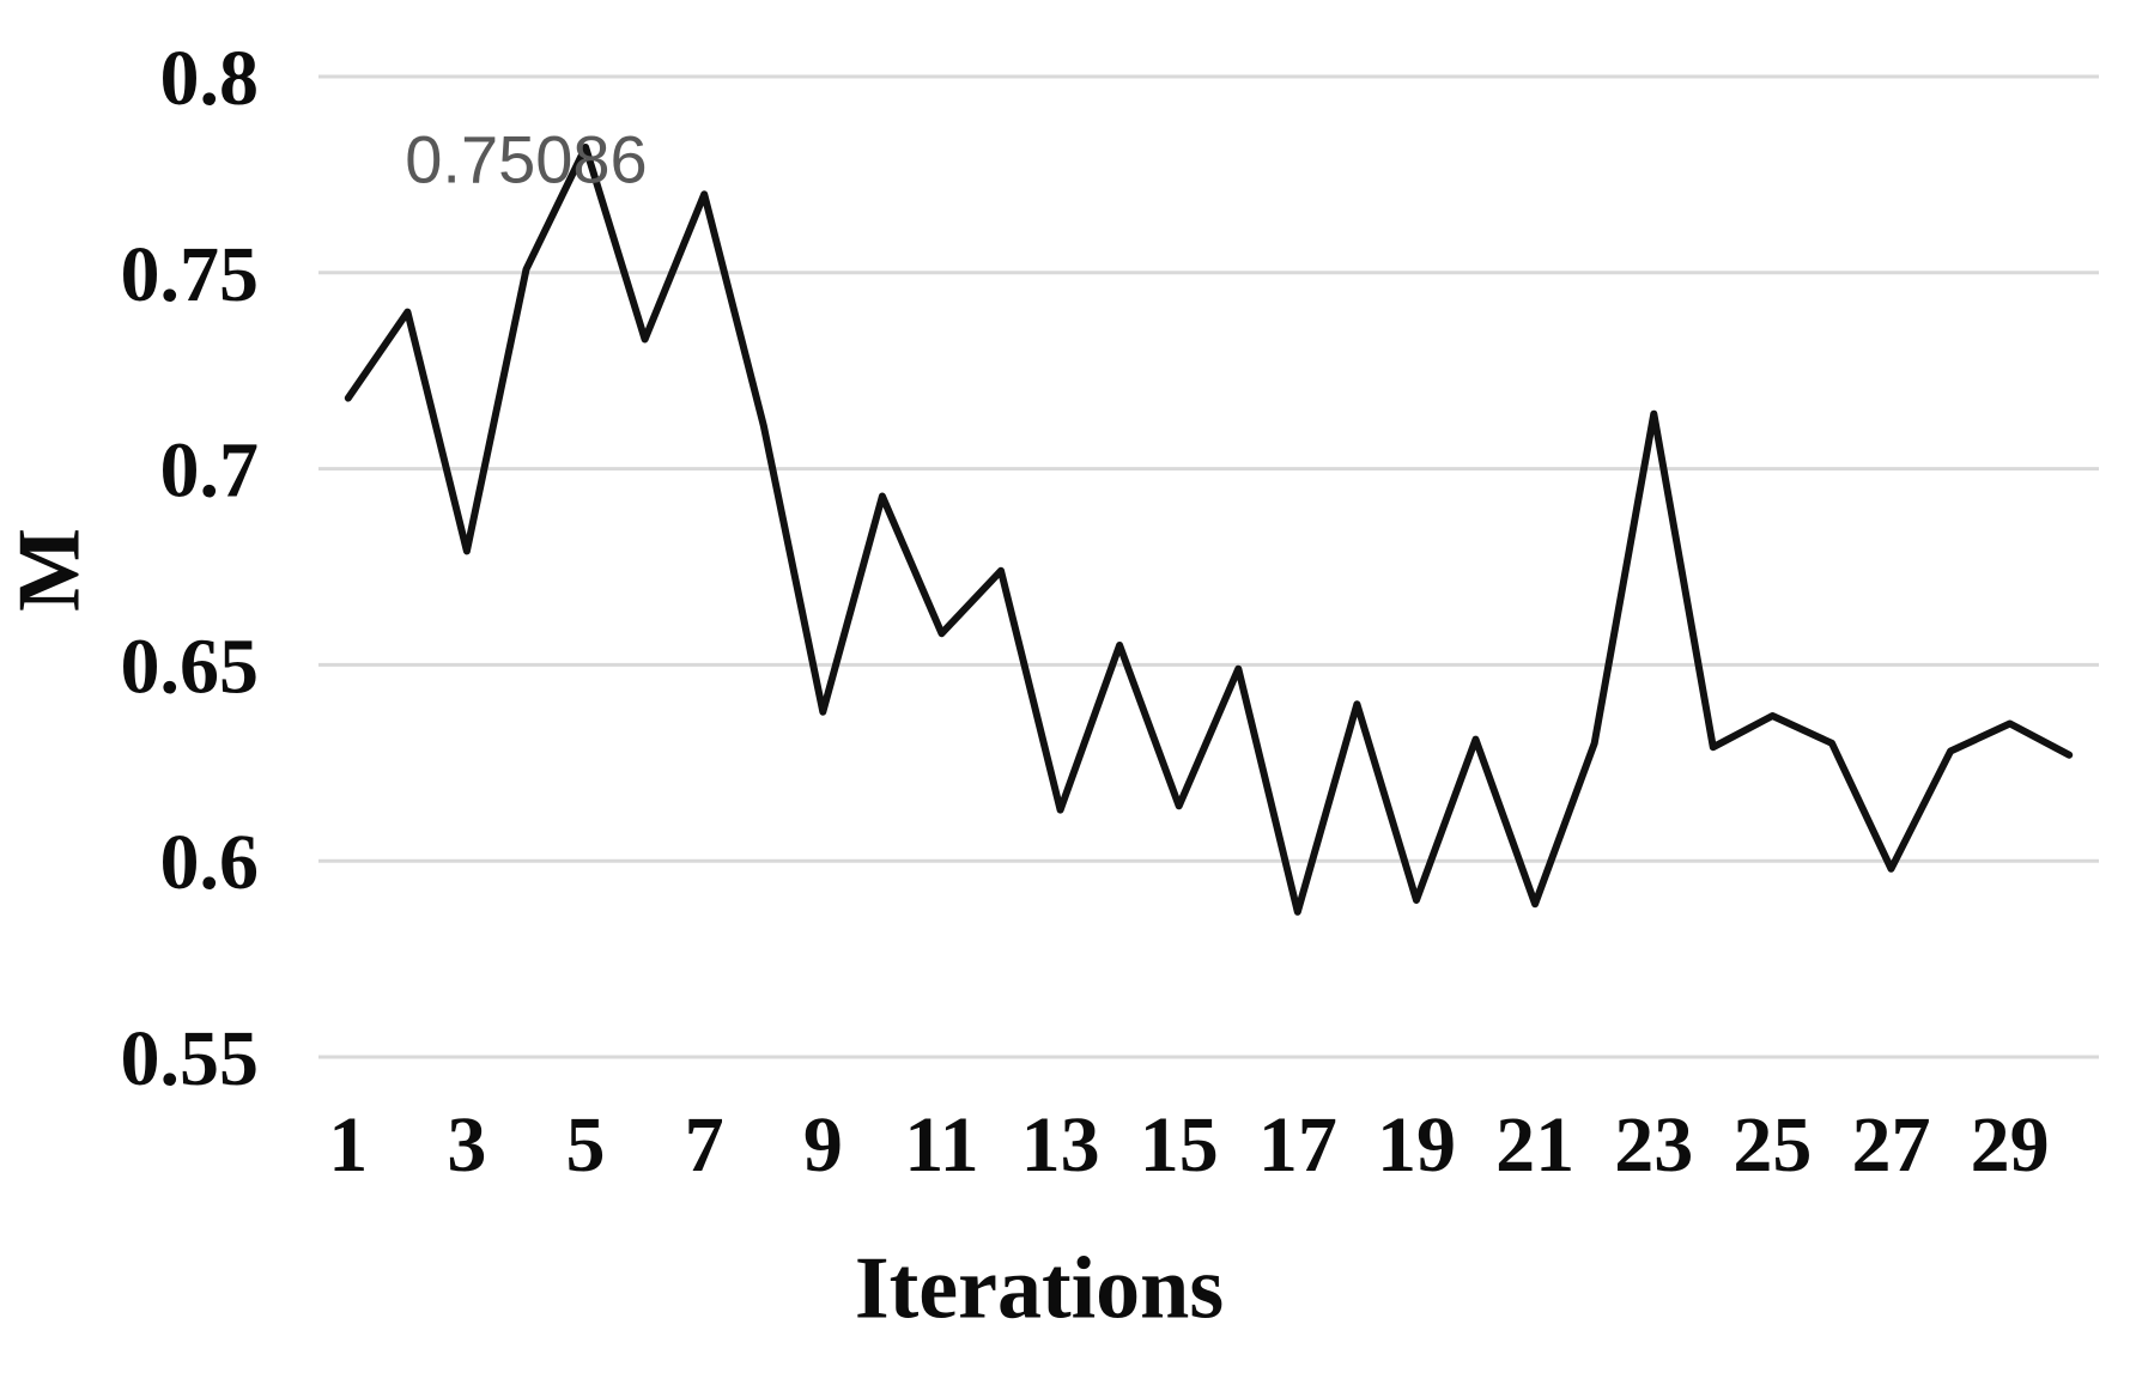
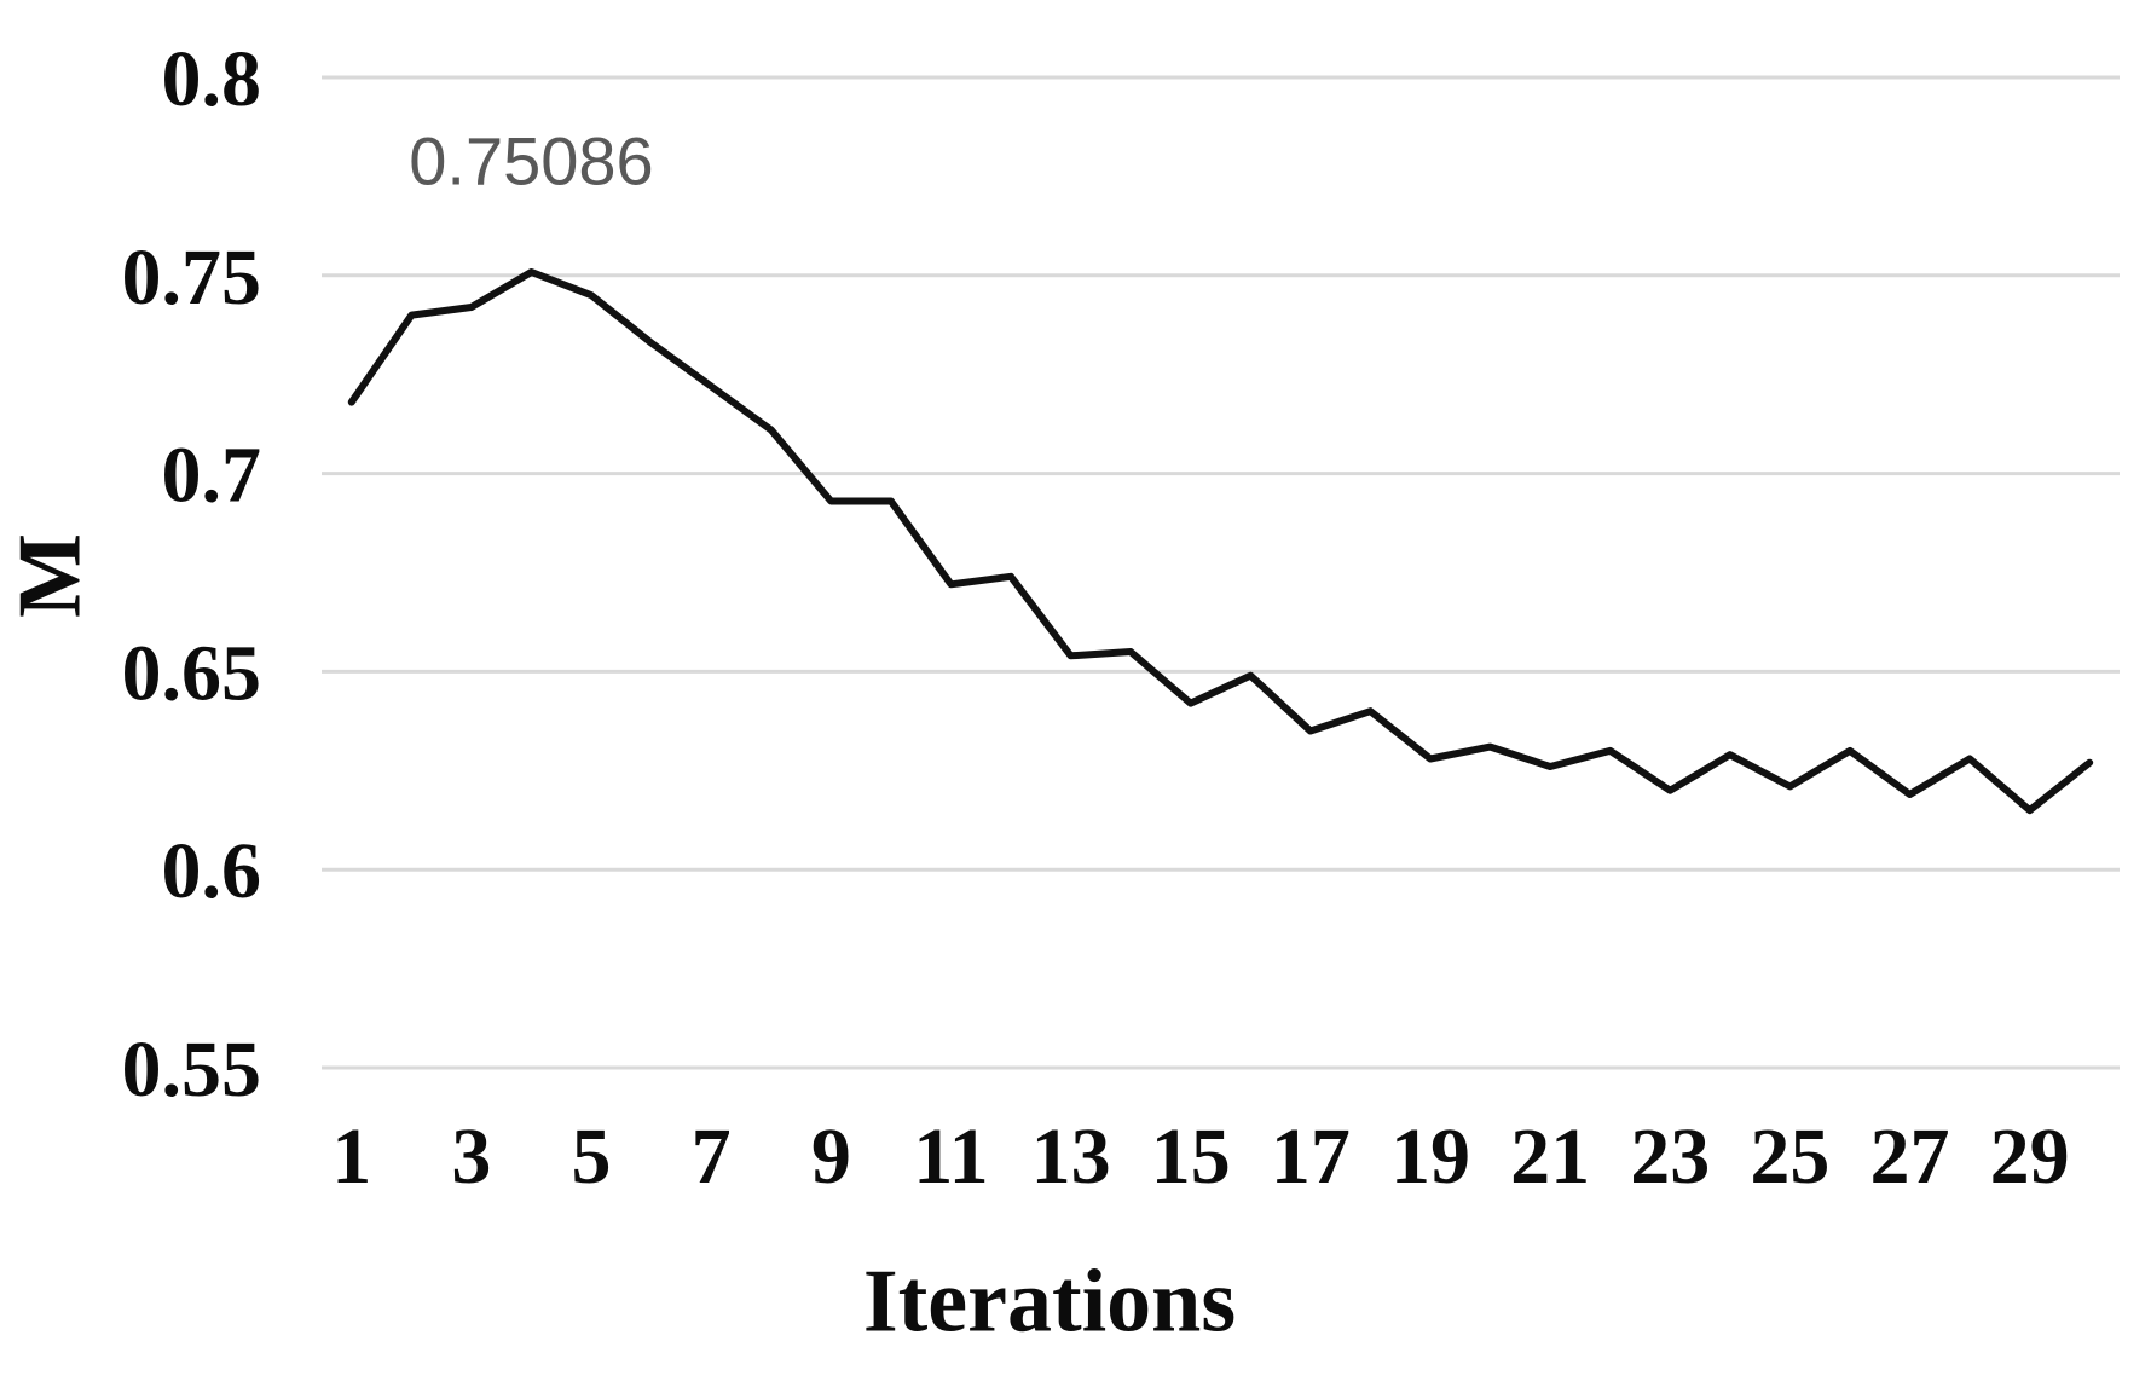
3: 0.679 -> 0.742
5: 0.782 -> 0.745
7: 0.770 -> 0.722
9: 0.638 -> 0.693
11: 0.658 -> 0.672
13: 0.613 -> 0.654
15: 0.614 -> 0.642
17: 0.587 -> 0.635
19: 0.590 -> 0.628
21: 0.589 -> 0.626
23: 0.714 -> 0.620
25: 0.637 -> 0.621
27: 0.598 -> 0.619
29: 0.635 -> 0.615
